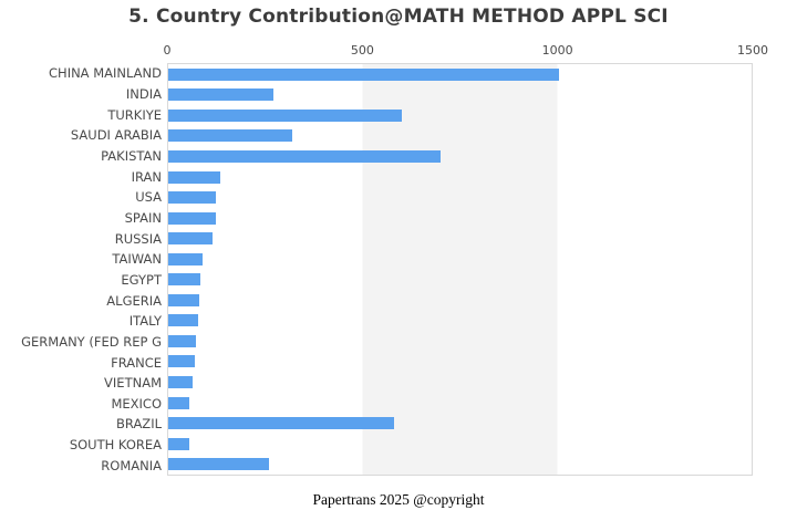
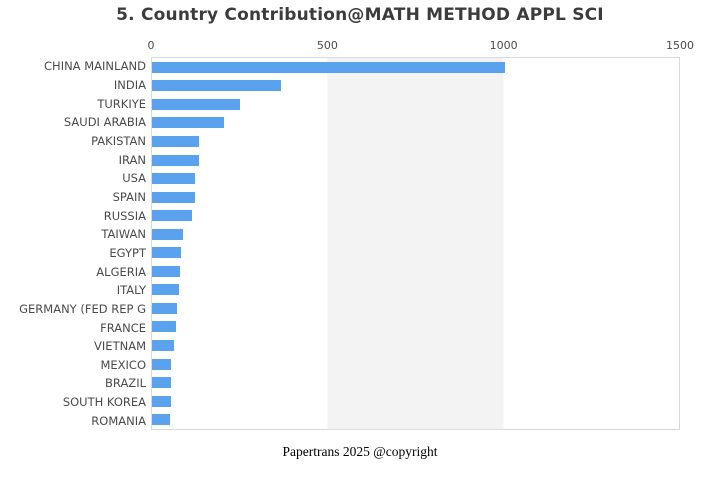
INDIA: 270 -> 370
TURKIYE: 600 -> 250
SAUDI ARABIA: 320 -> 210
PAKISTAN: 700 -> 140
BRAZIL: 580 -> 50
ROMANIA: 260 -> 50
